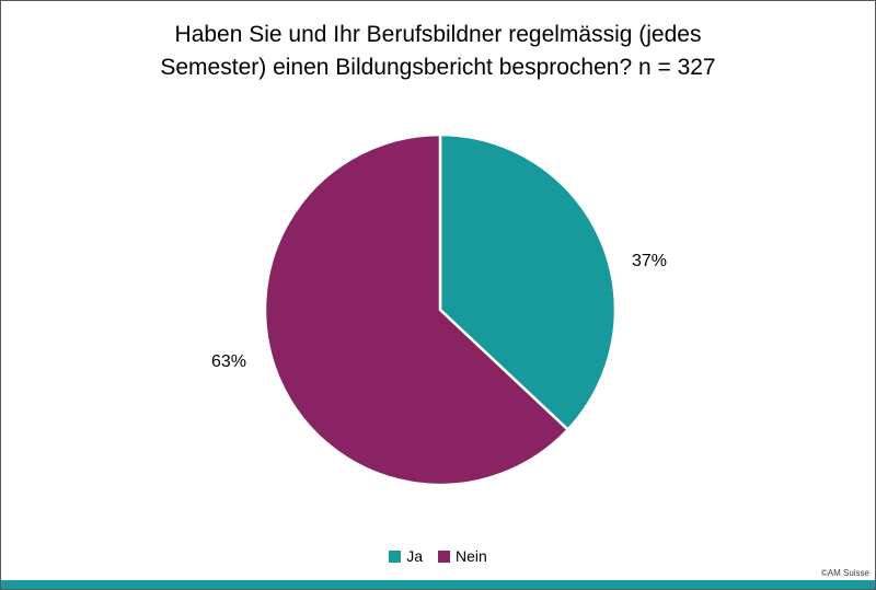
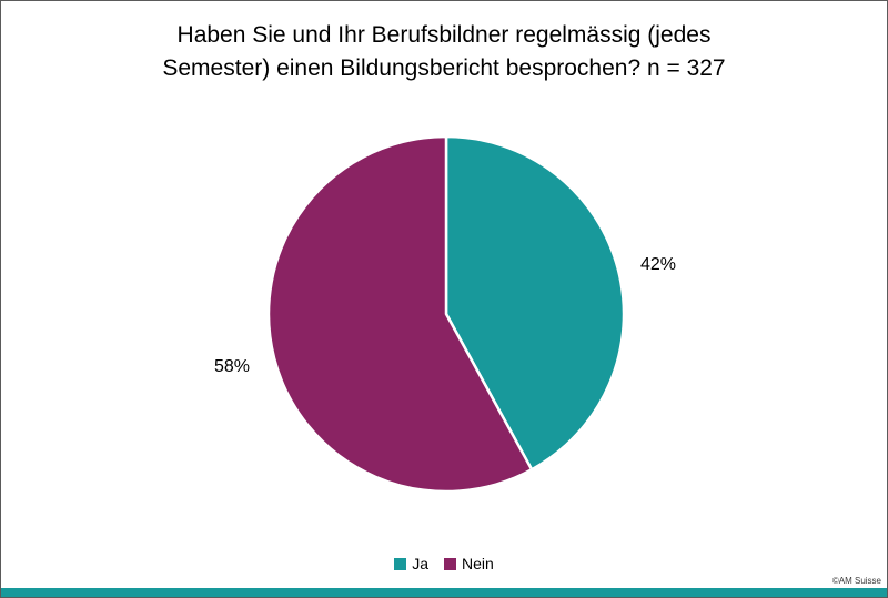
Ja: 37% -> 42%
Nein: 63% -> 58%
